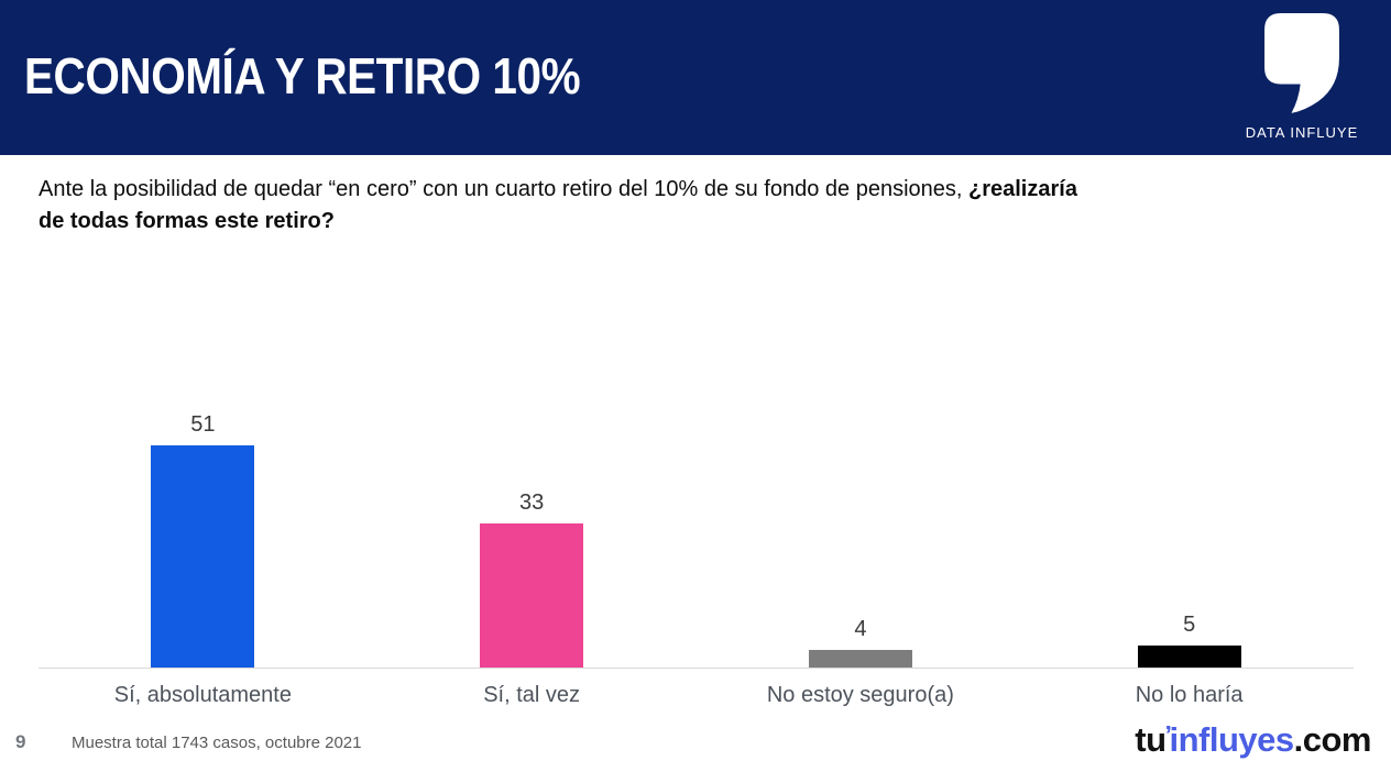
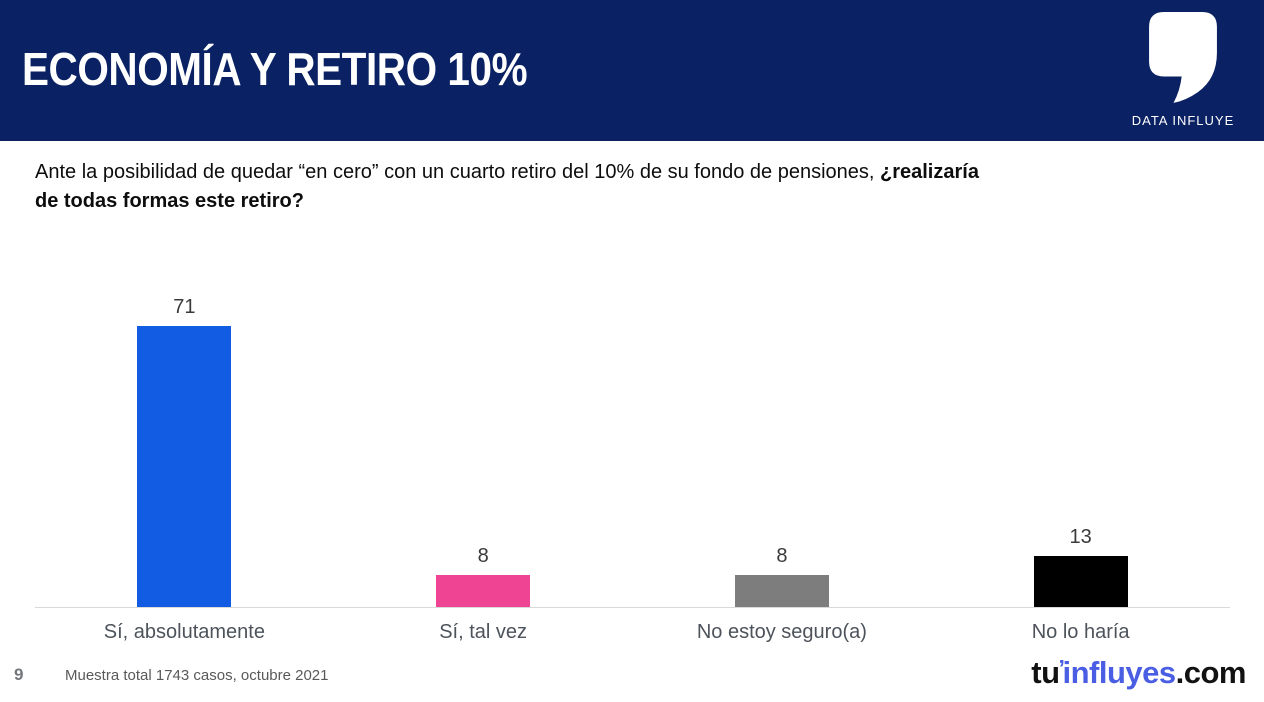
Sí, absolutamente: 51 -> 71
Sí, tal vez: 33 -> 8
No estoy seguro(a): 4 -> 8
No lo haría: 5 -> 13
